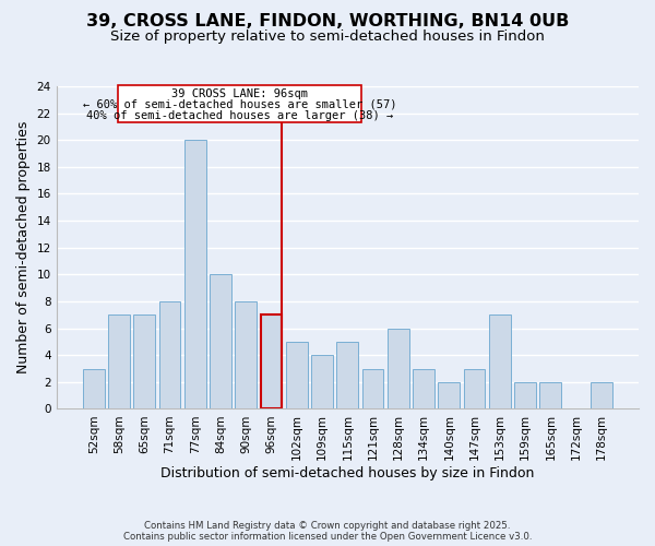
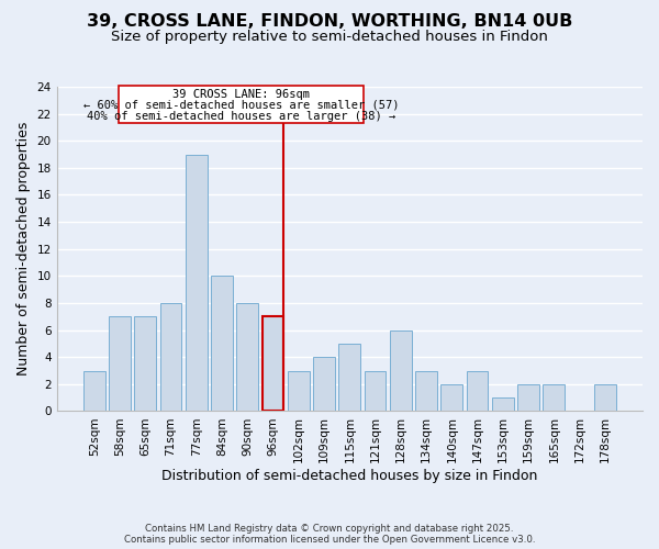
77sqm: 20 -> 19
102sqm: 5 -> 3
153sqm: 7 -> 1
